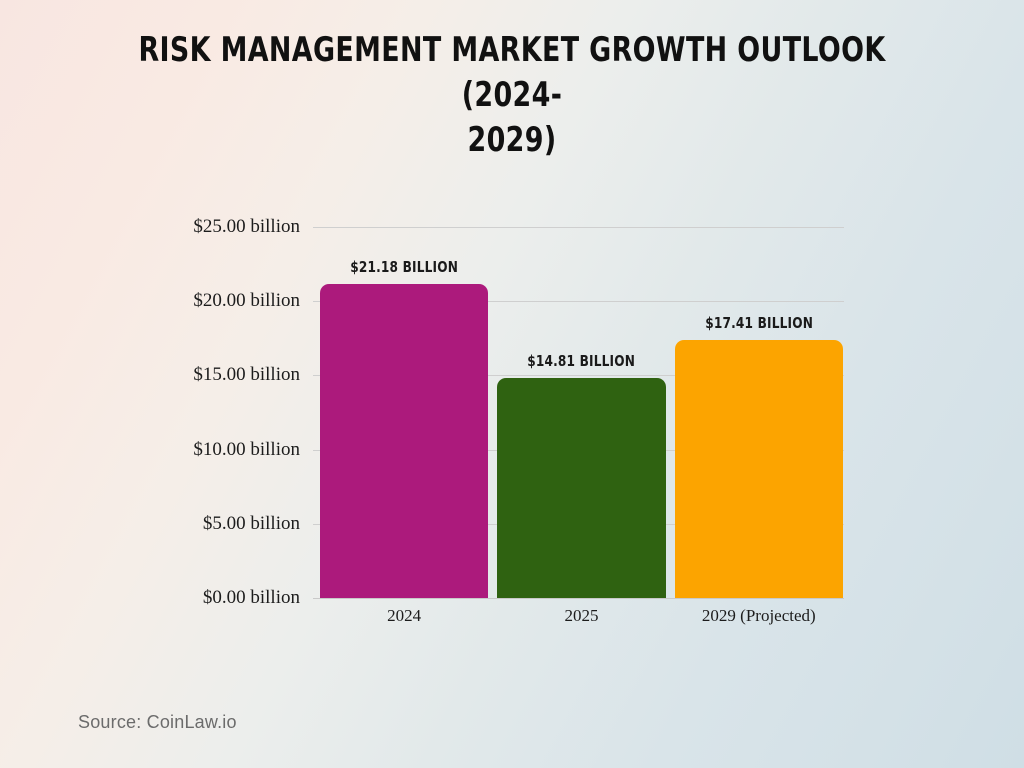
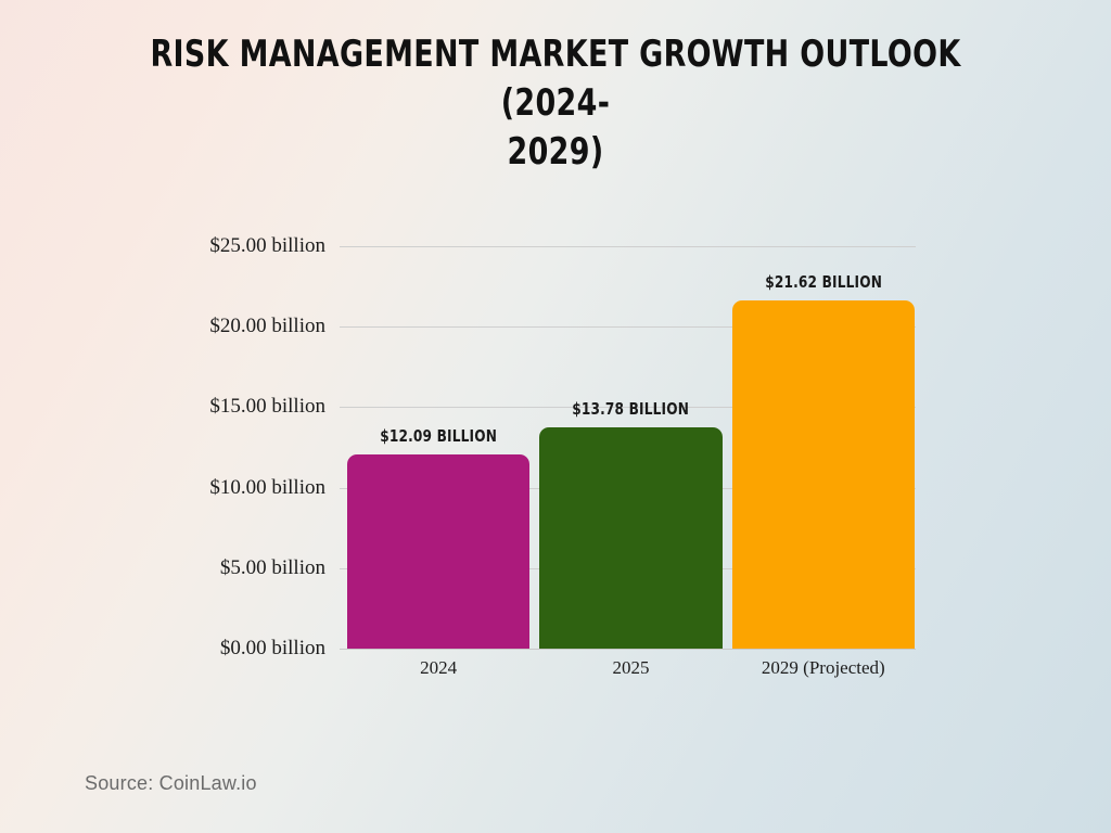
2024: $21.18 -> $12.09
2025: $14.81 -> $13.78
2029 (Projected): $17.41 -> $21.62
